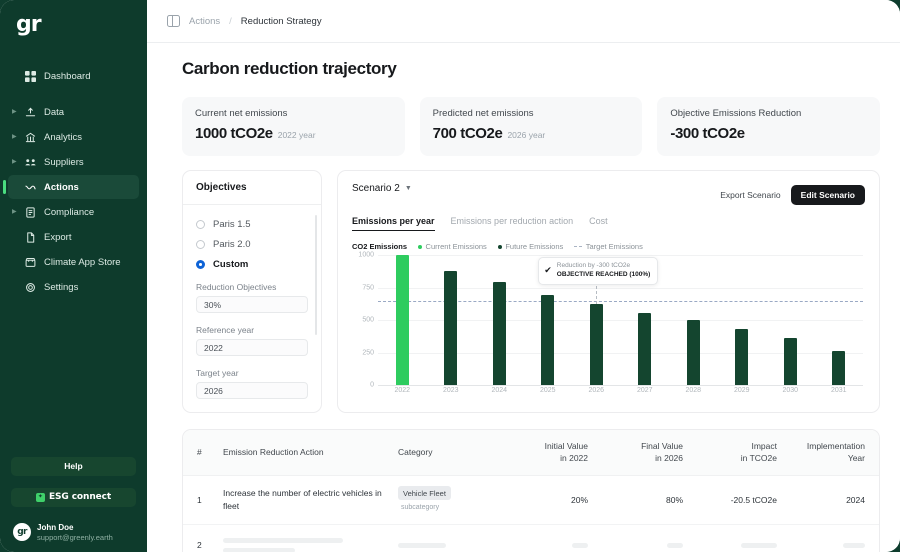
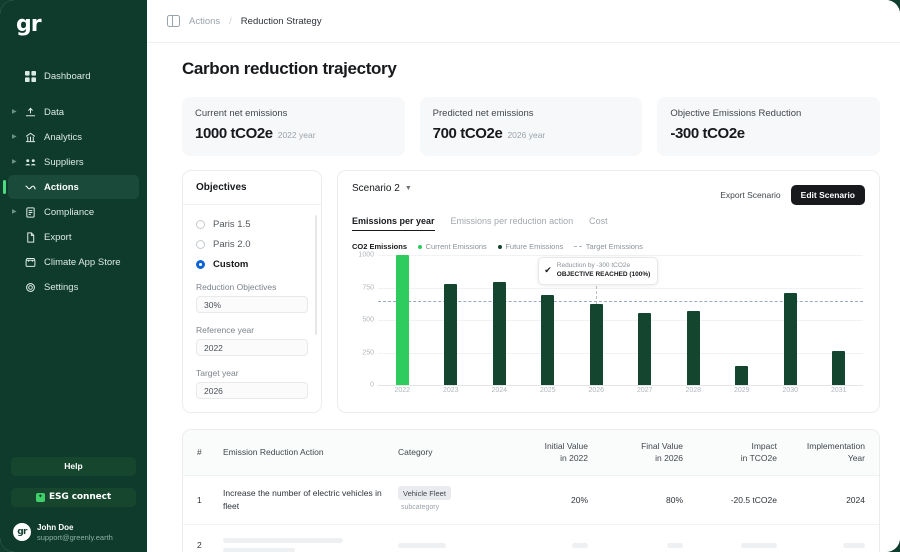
2023: 880 -> 780
2028: 500 -> 570
2029: 430 -> 150
2030: 360 -> 710
